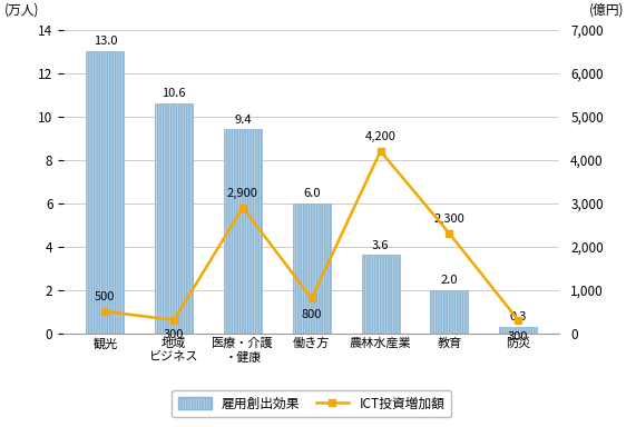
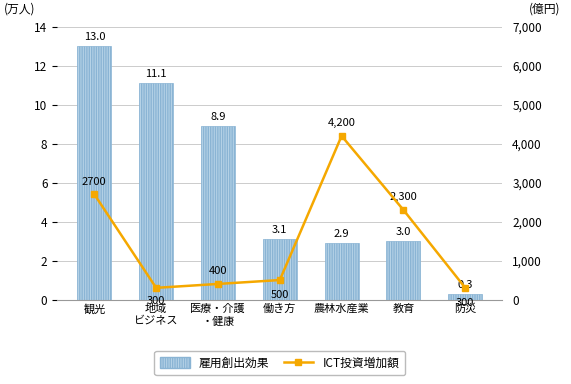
ICT投資増加額/観光: 500 -> 2700
雇用創出効果/地域 ビジネス: 10.6 -> 11.1
雇用創出効果/医療・介護 ・健康: 9.4 -> 8.9
ICT投資増加額/医療・介護 ・健康: 2,900 -> 400
雇用創出効果/働き方: 6.0 -> 3.1
ICT投資増加額/働き方: 800 -> 500
雇用創出効果/農林水産業: 3.6 -> 2.9
雇用創出効果/教育: 2.0 -> 3.0
